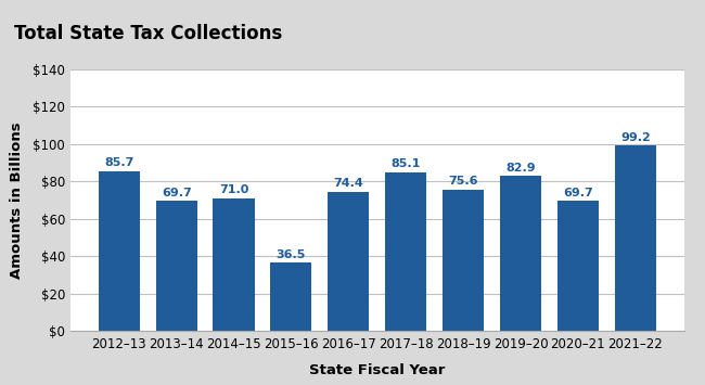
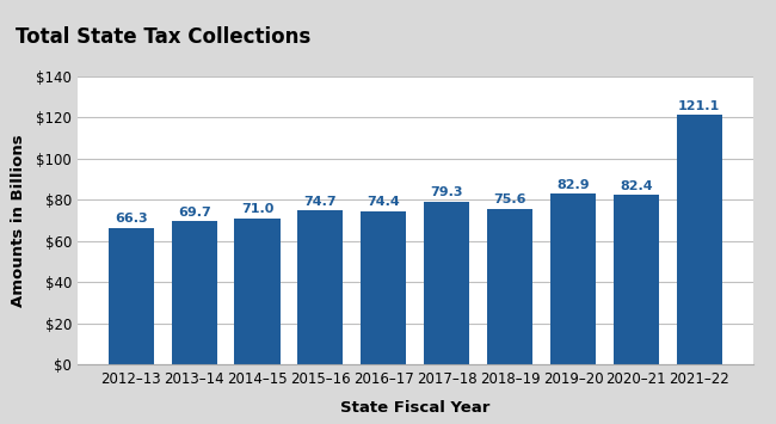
2012–13: 85.7 -> 66.3
2015–16: 36.5 -> 74.7
2017–18: 85.1 -> 79.3
2020–21: 69.7 -> 82.4
2021–22: 99.2 -> 121.1
